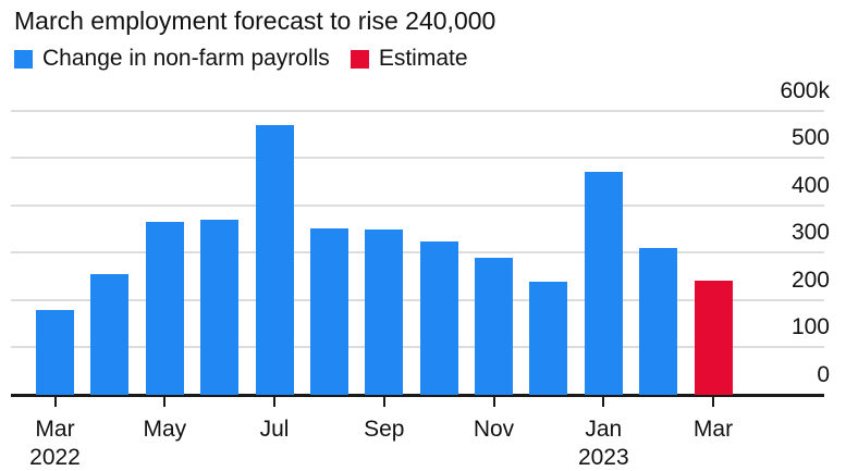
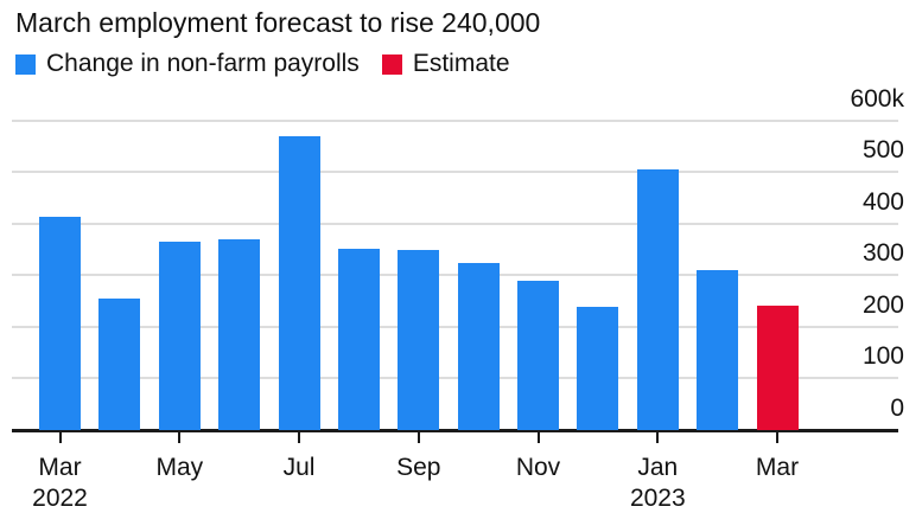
Mar 2022: 180k -> 410k
Jan 2023: 470k -> 500k
